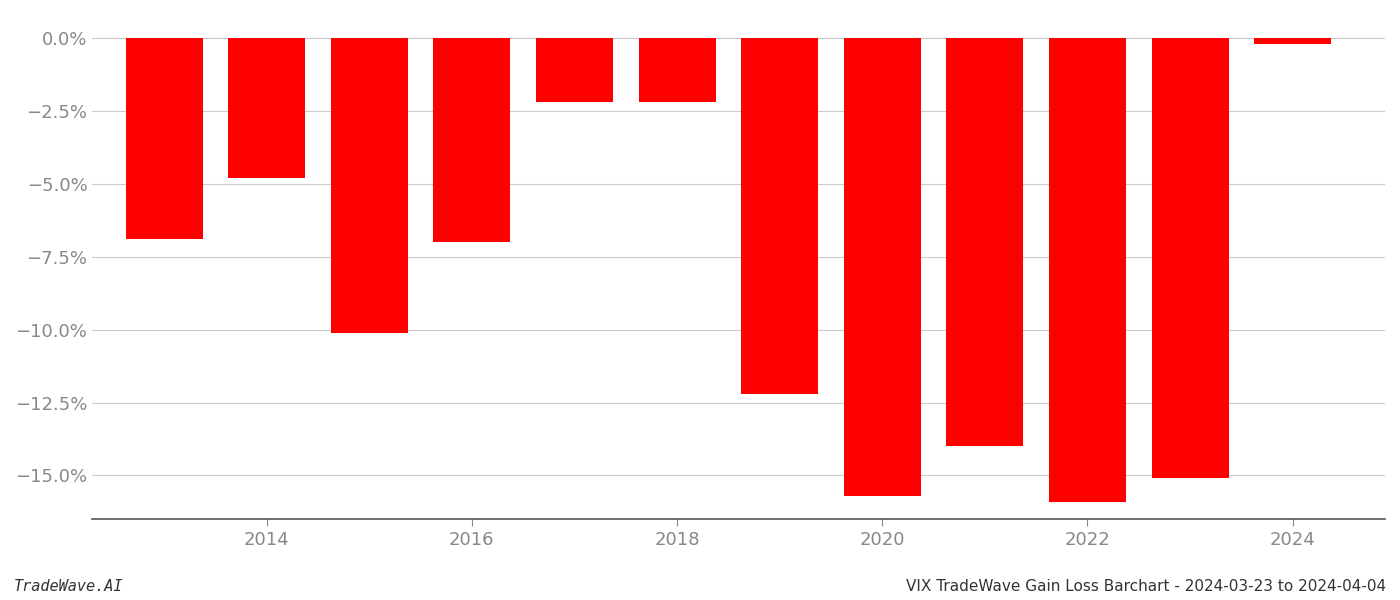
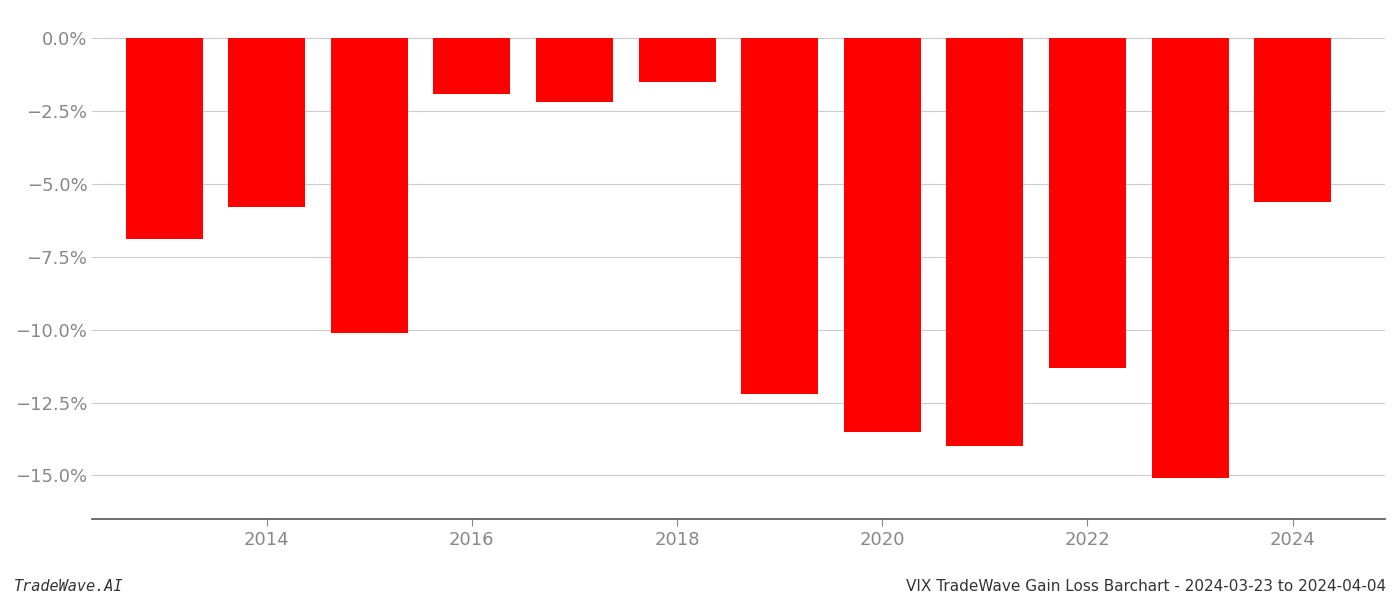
2014: -4.8% -> -5.8%
2016: -7.0% -> -1.9%
2018: -2.2% -> -1.5%
2020: -15.7% -> -13.5%
2022: -15.9% -> -11.3%
2024: -0.2% -> -5.6%
